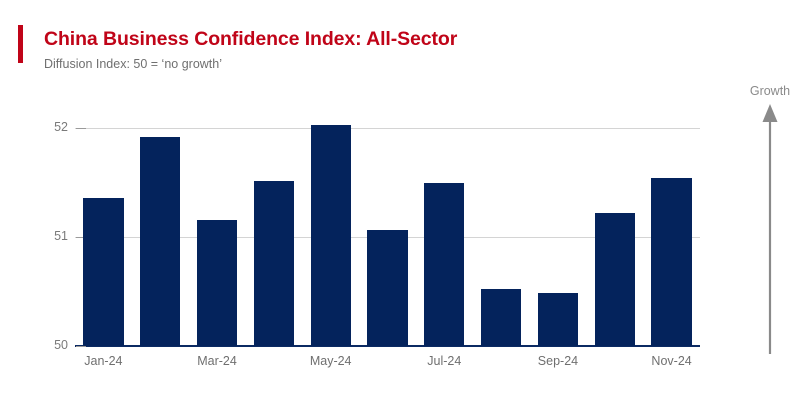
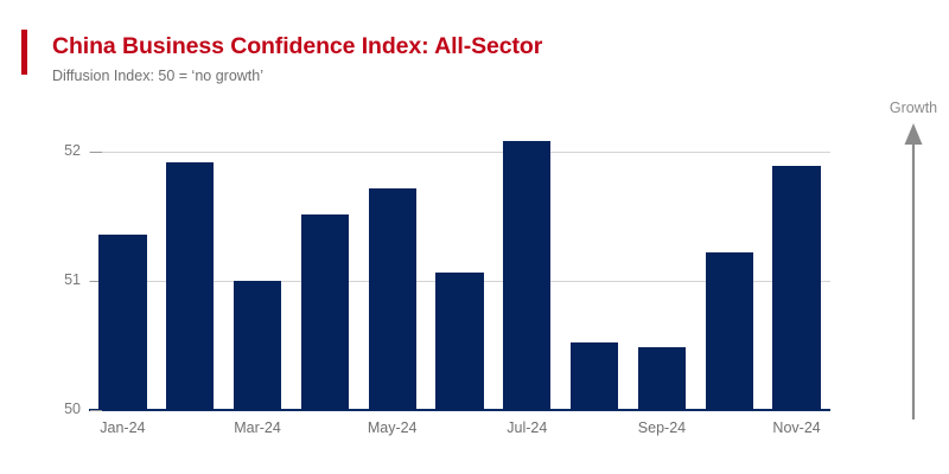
Mar-24: 51.16 -> 51.00
May-24: 52.03 -> 51.72
Jul-24: 51.50 -> 52.08
Nov-24: 51.54 -> 51.89
